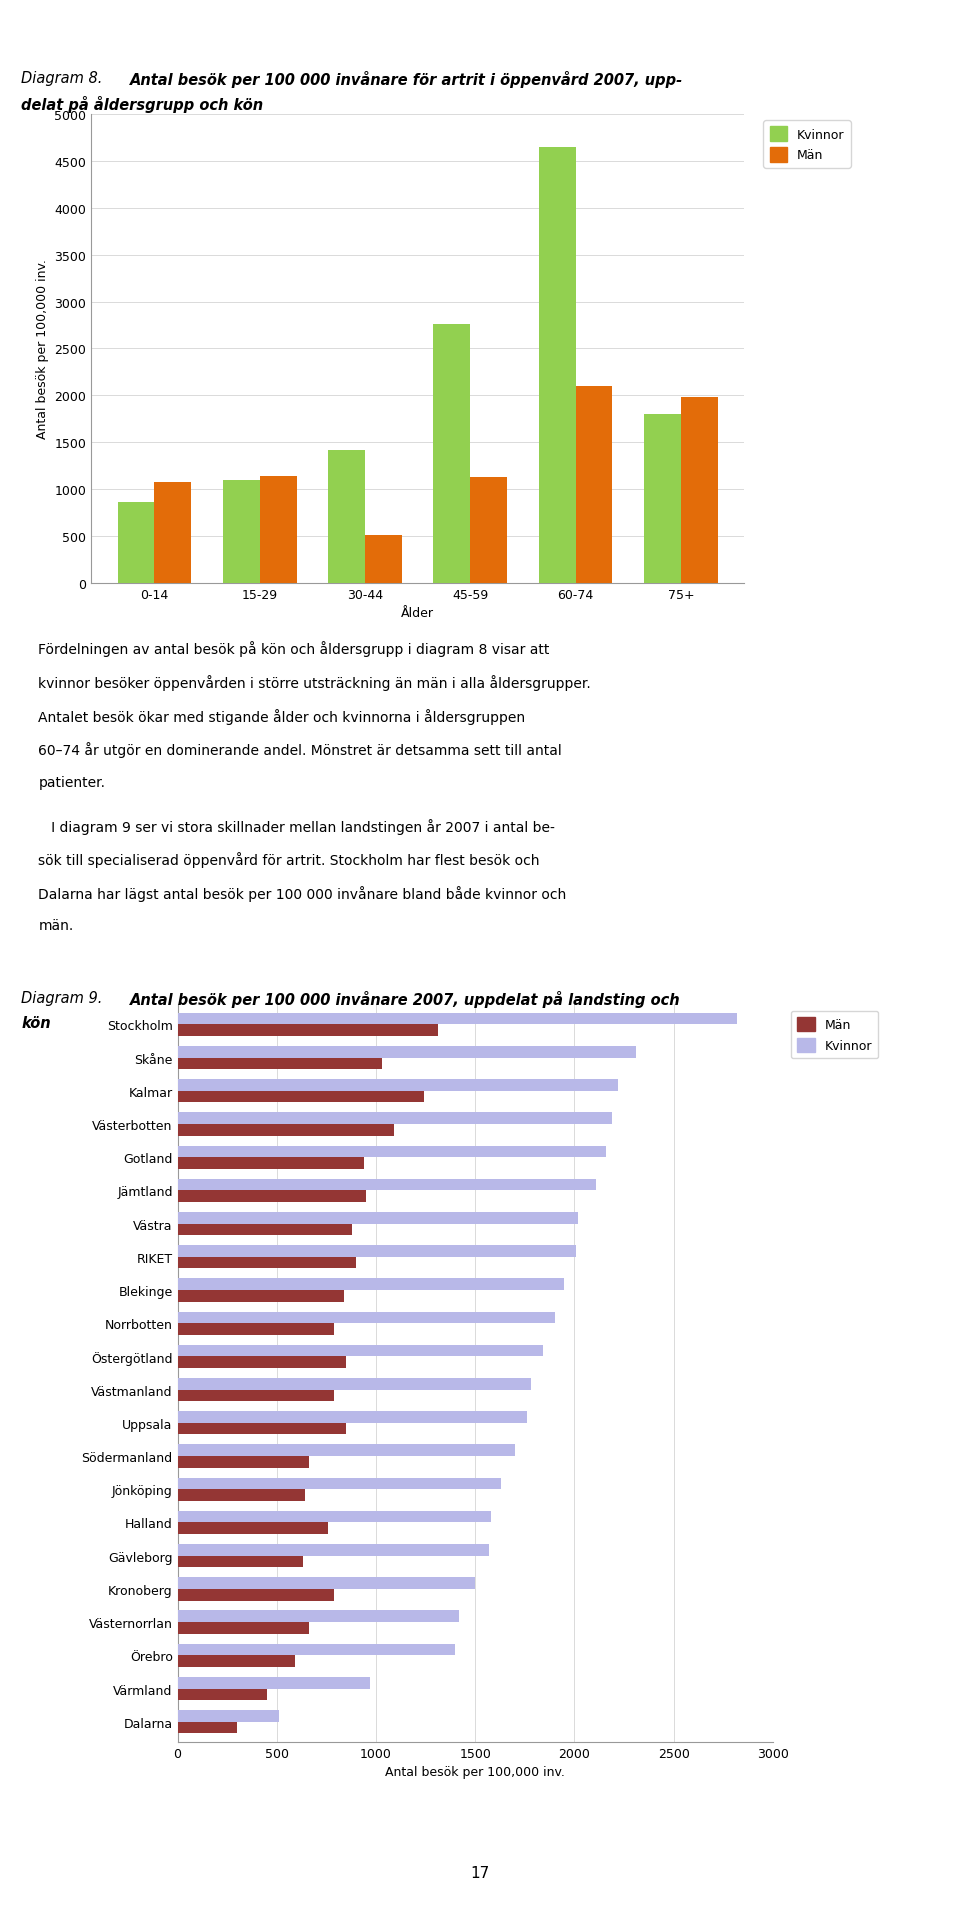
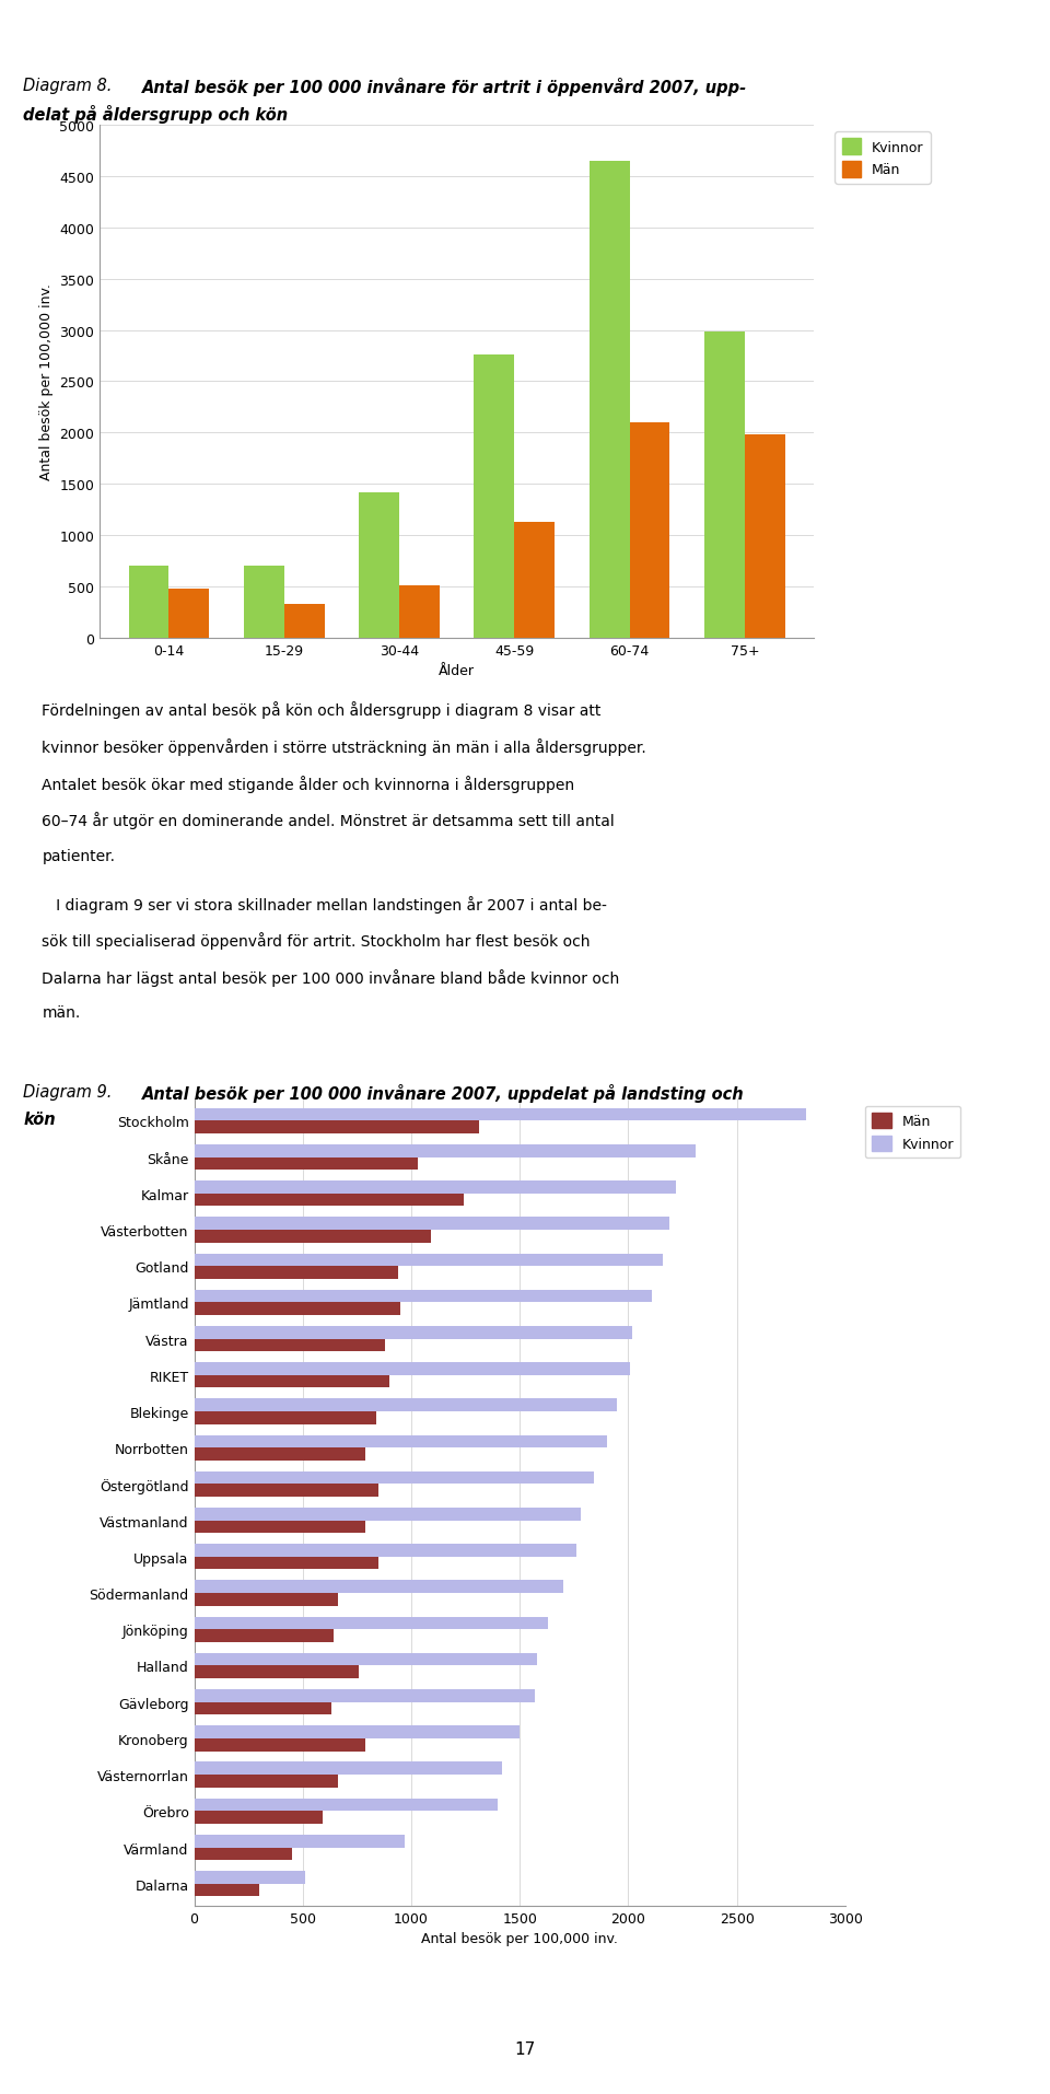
Kvinnor/0-14: 860 -> 700
Män/0-14: 1080 -> 480
Kvinnor/15-29: 1100 -> 700
Män/15-29: 1140 -> 330
Kvinnor/75+: 1800 -> 2980
